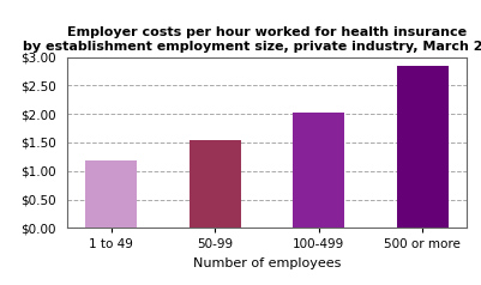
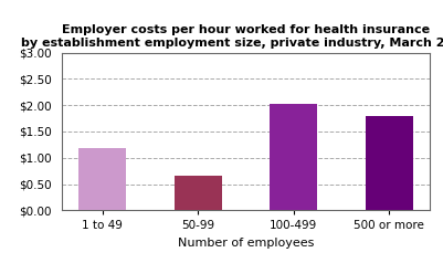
50-99: $1.55 -> $0.65
500 or more: $2.85 -> $1.80
